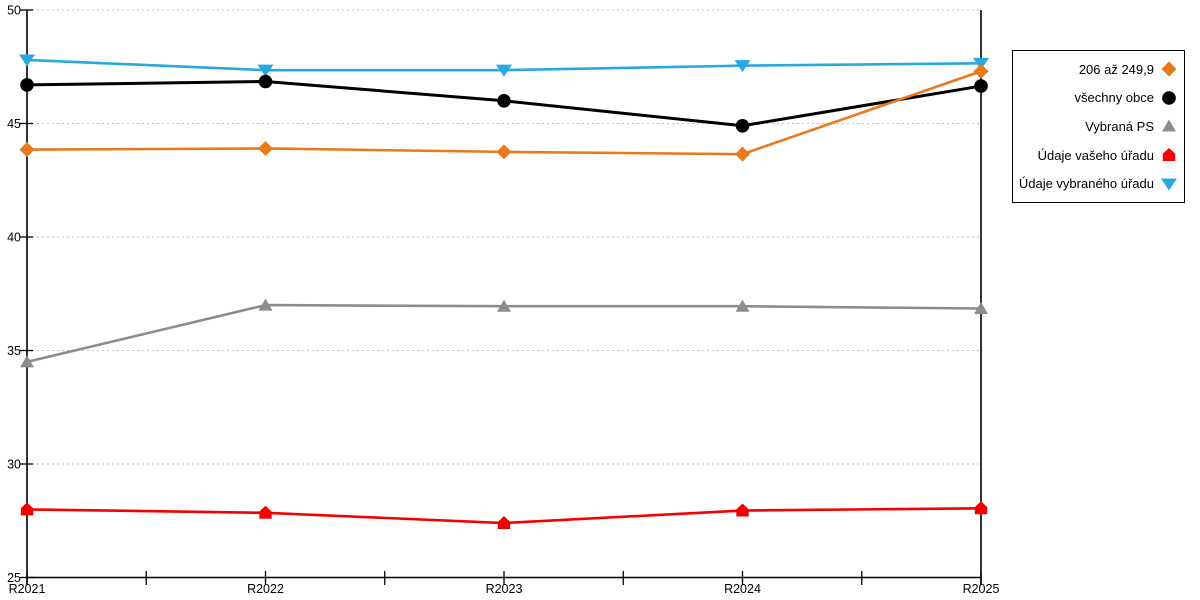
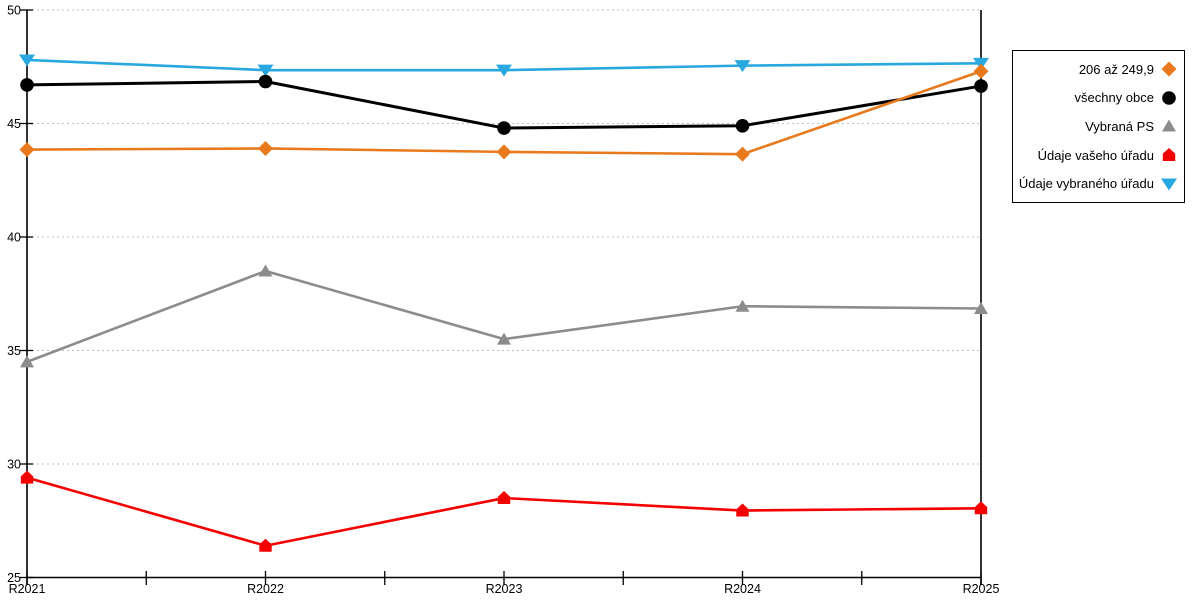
Údaje vašeho úřadu/R2021: 28.0 -> 29.4
Vybraná PS/R2022: 37.0 -> 38.5
Údaje vašeho úřadu/R2022: 27.9 -> 26.4
všechny obce/R2023: 46.0 -> 44.8
Vybraná PS/R2023: 37.0 -> 35.5
Údaje vašeho úřadu/R2023: 27.4 -> 28.5
